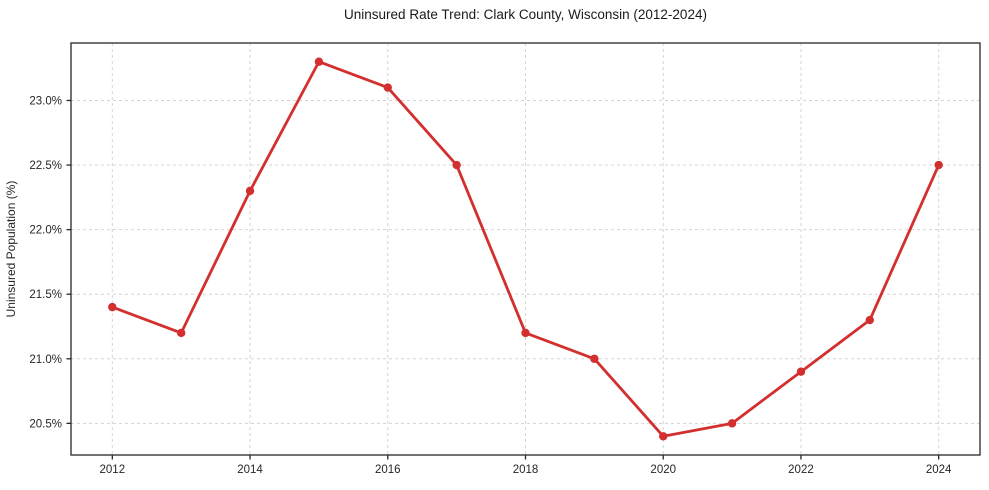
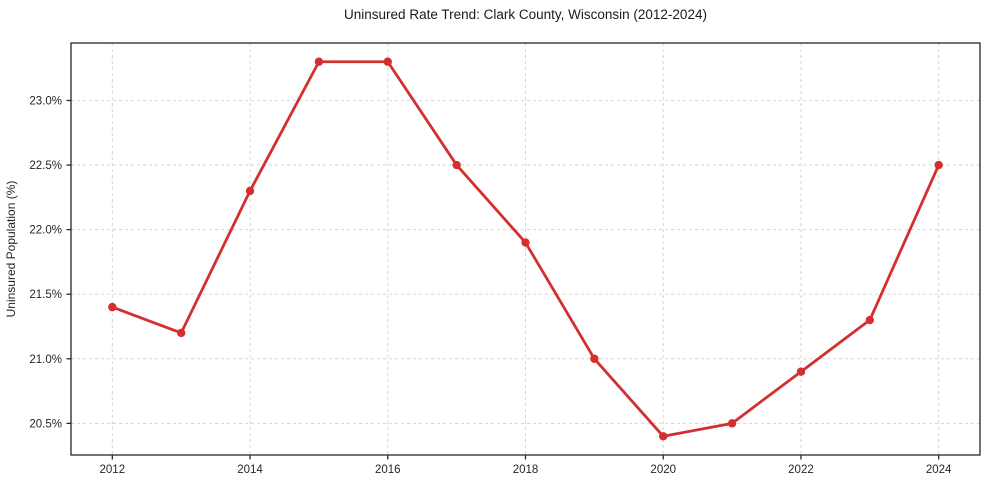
2016: 23.1% -> 23.3%
2018: 21.2% -> 21.9%
